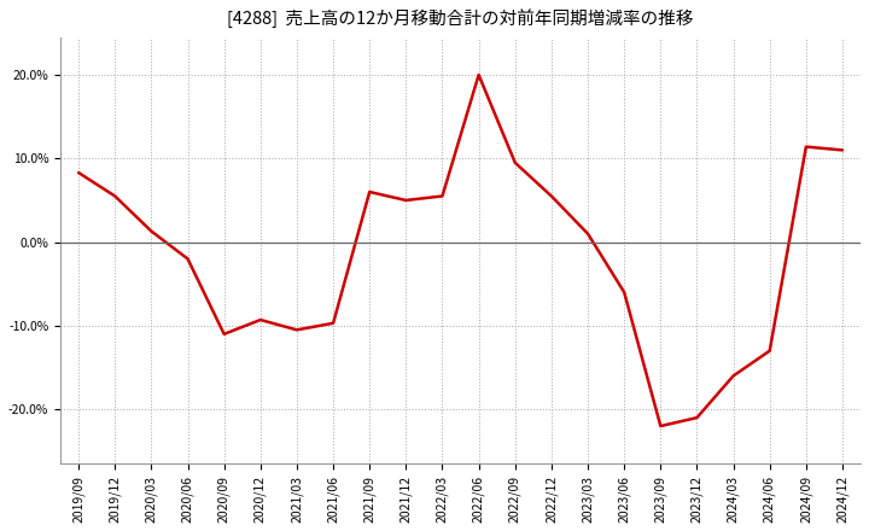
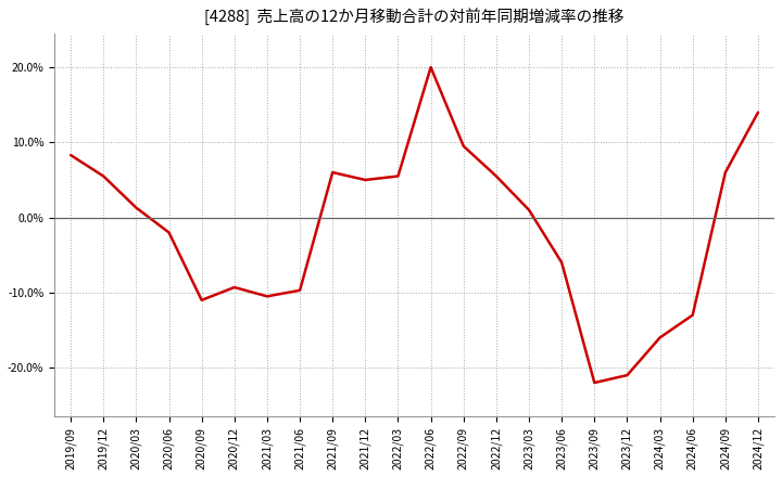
2024/09: 11.4% -> 6.0%
2024/12: 11.0% -> 14.0%
